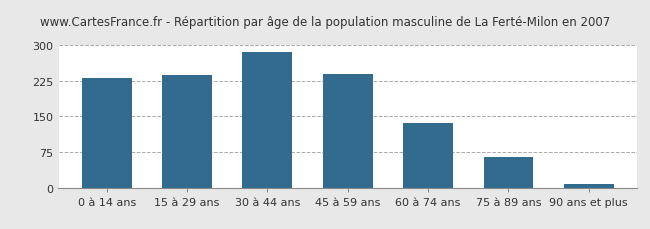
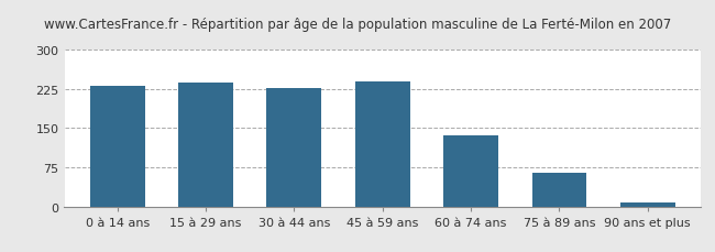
30 à 44 ans: 285 -> 226
